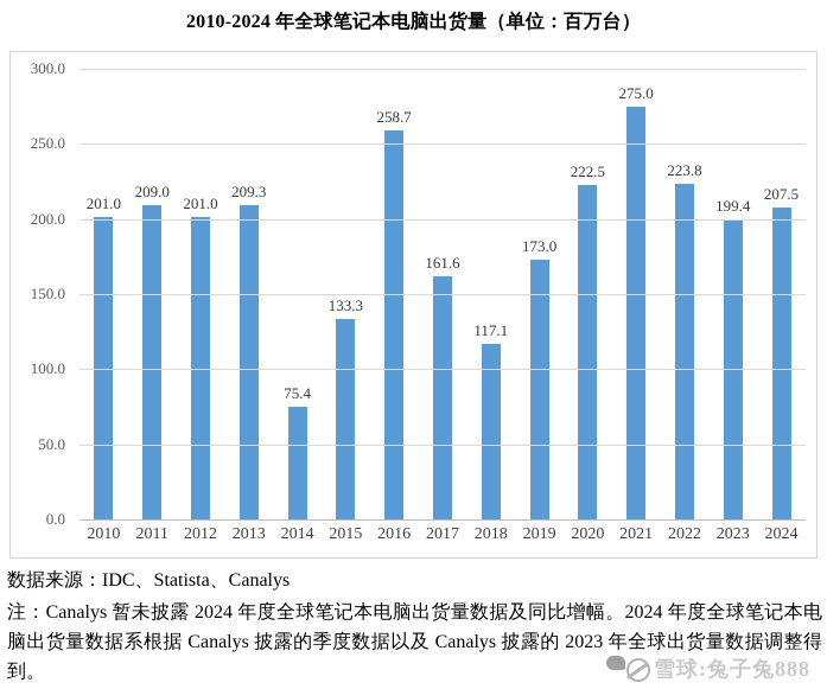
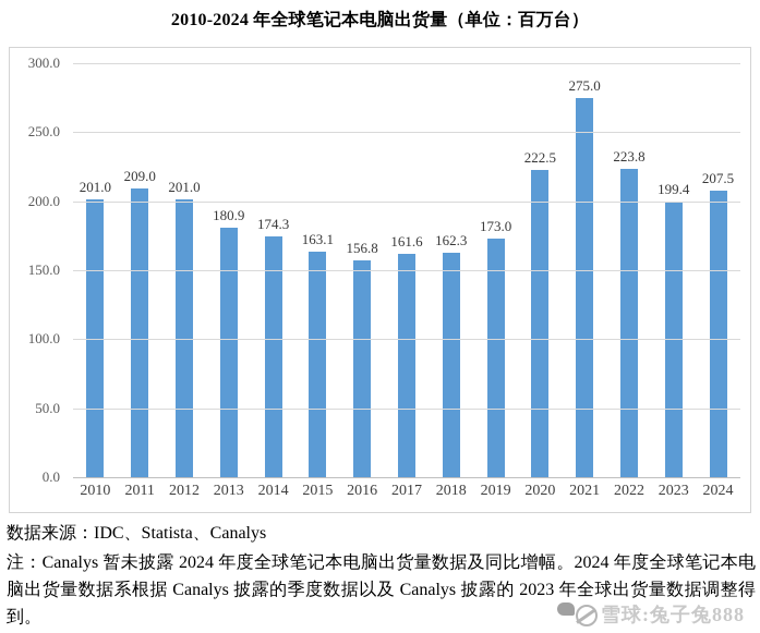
2013: 209.3 -> 180.9
2014: 75.4 -> 174.3
2015: 133.3 -> 163.1
2016: 258.7 -> 156.8
2018: 117.1 -> 162.3
